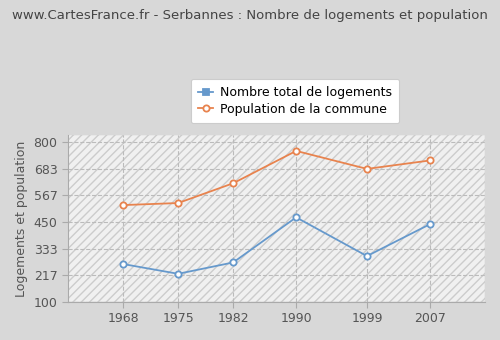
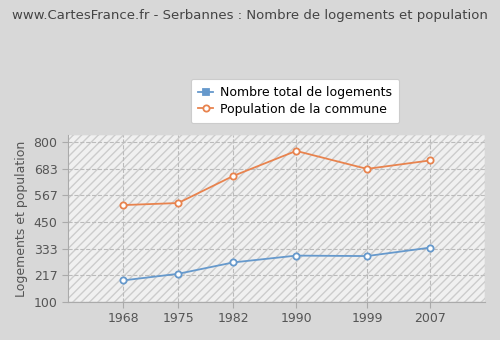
Nombre total de logements/1968: 265 -> 193
Population de la commune/1982: 620 -> 652
Nombre total de logements/1990: 470 -> 302
Nombre total de logements/2007: 440 -> 337
